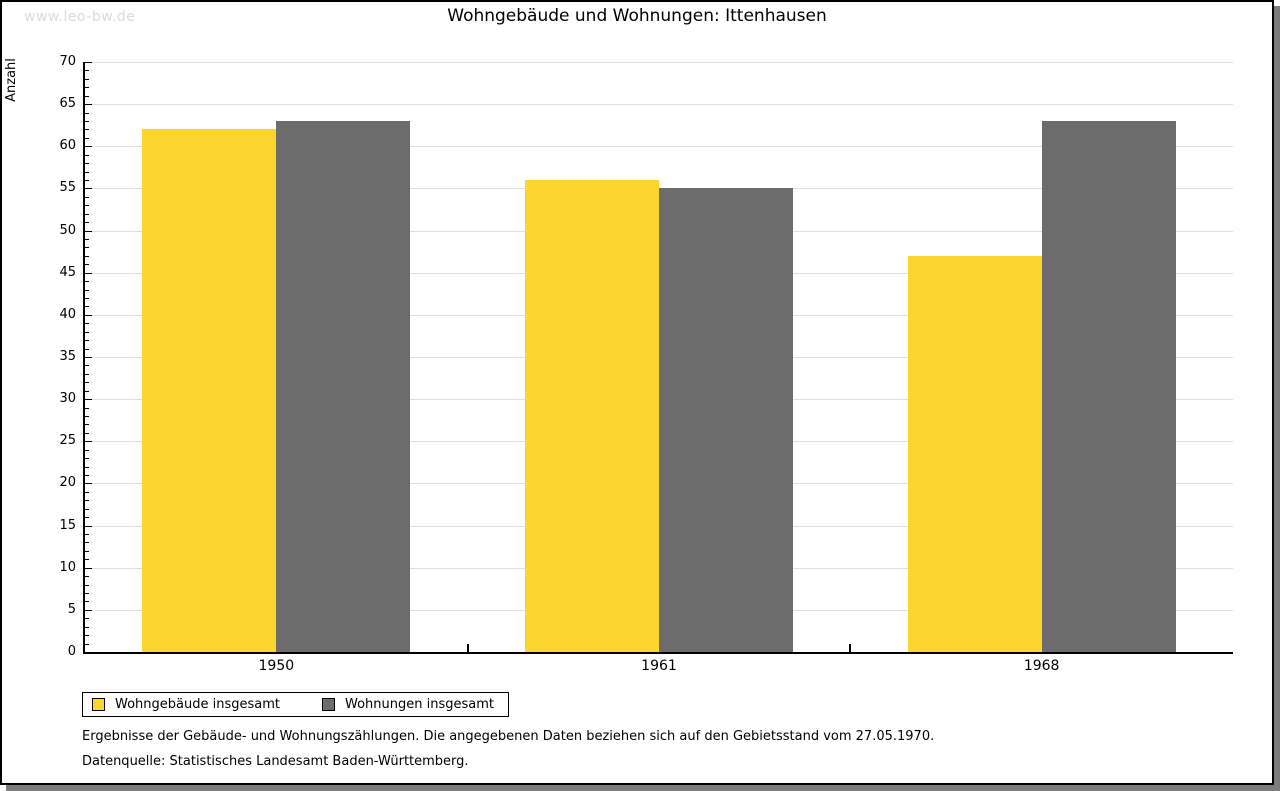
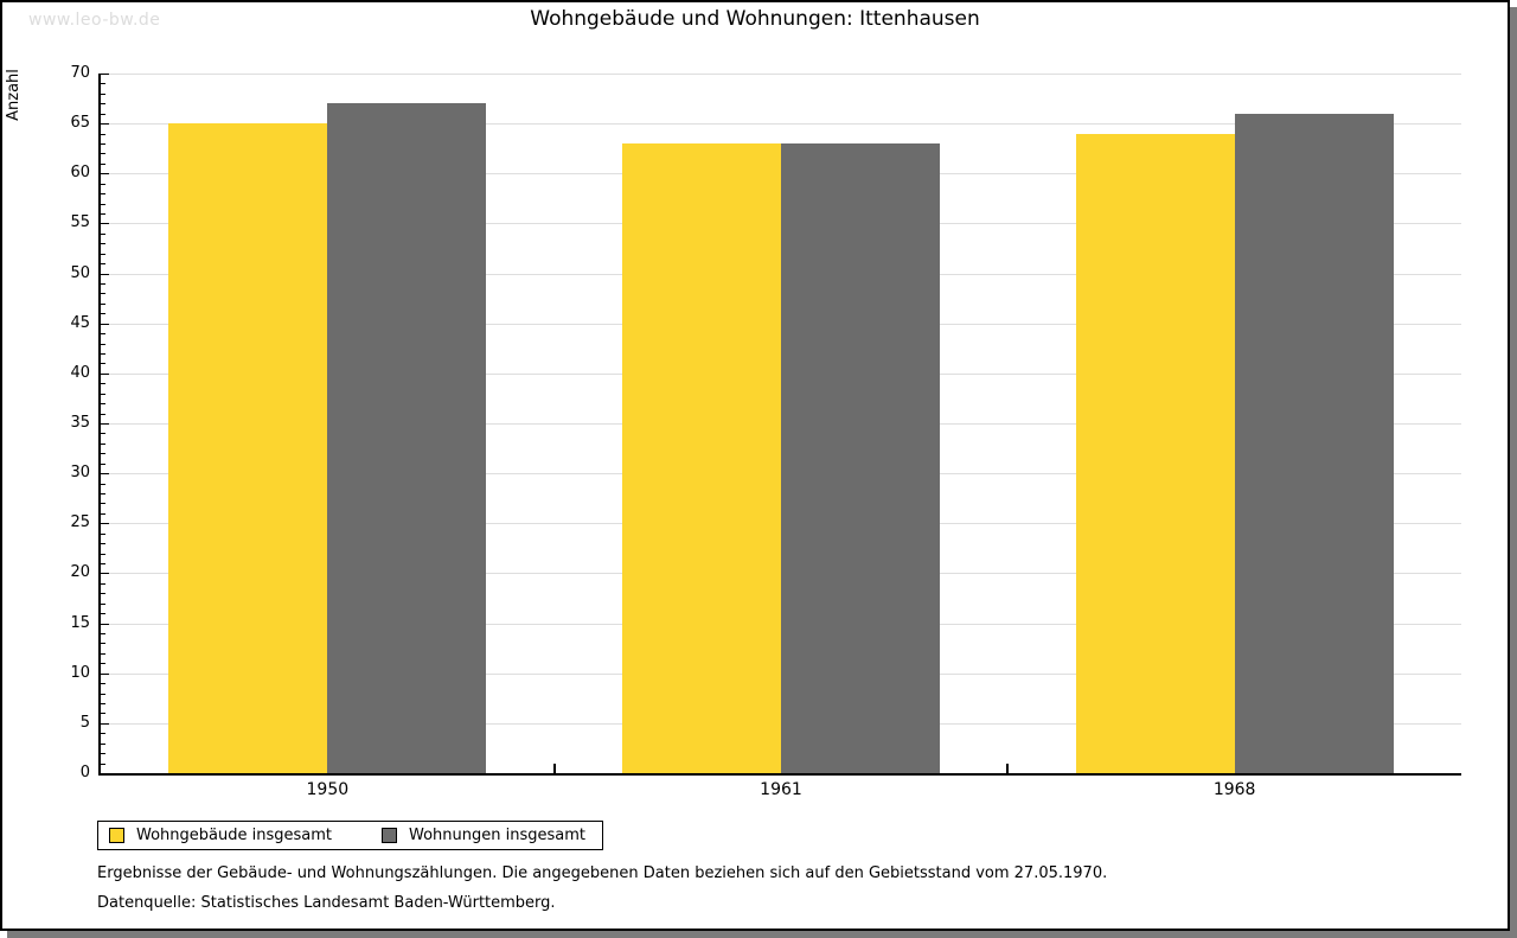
Wohngebäude insgesamt/1950: 62 -> 65
Wohnungen insgesamt/1950: 63 -> 67
Wohngebäude insgesamt/1961: 56 -> 63
Wohnungen insgesamt/1961: 55 -> 63
Wohngebäude insgesamt/1968: 47 -> 64
Wohnungen insgesamt/1968: 63 -> 66
